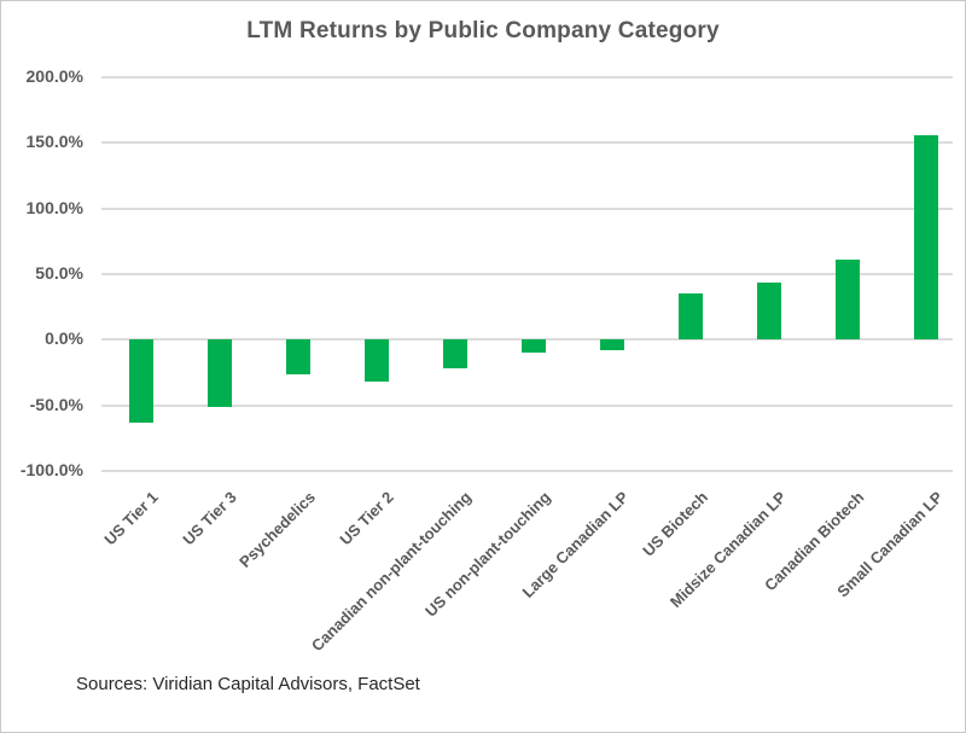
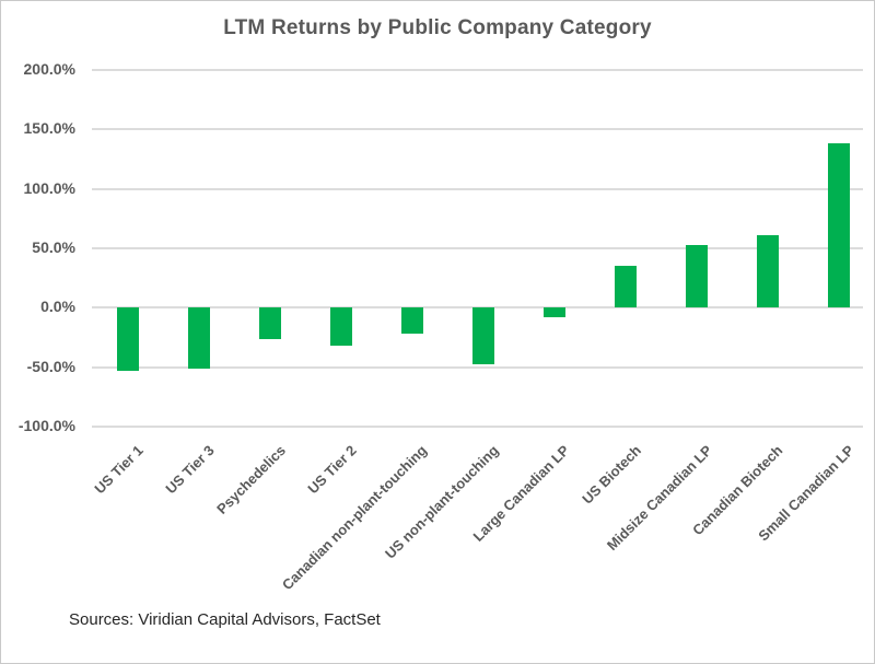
US Tier 1: -63% -> -53%
US non-plant-touching: -10% -> -48%
Midsize Canadian LP: 44% -> 53%
Small Canadian LP: 156% -> 138%
